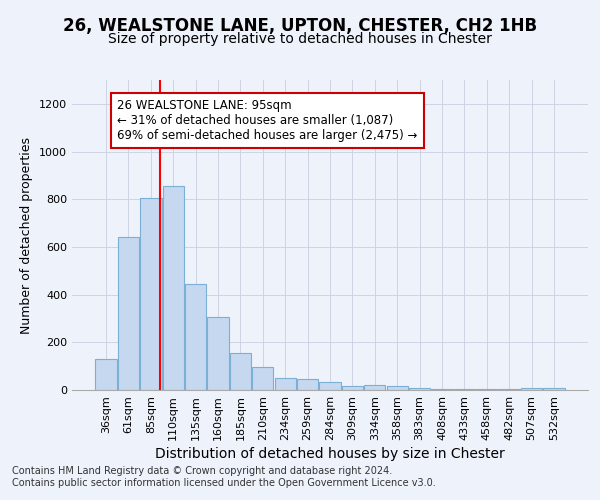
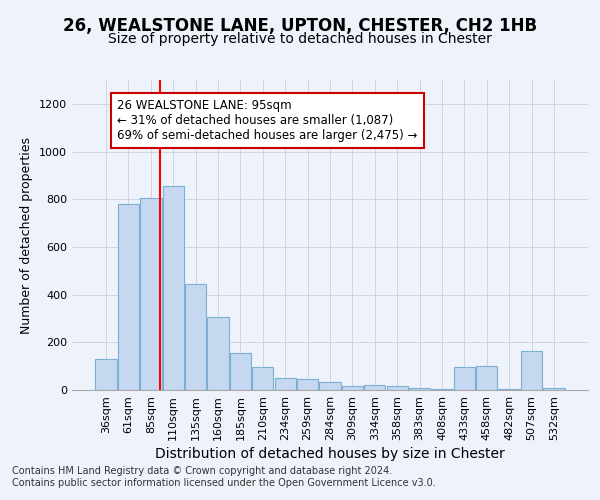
61sqm: 640 -> 780
433sqm: 5 -> 95
458sqm: 5 -> 100
507sqm: 8 -> 165
